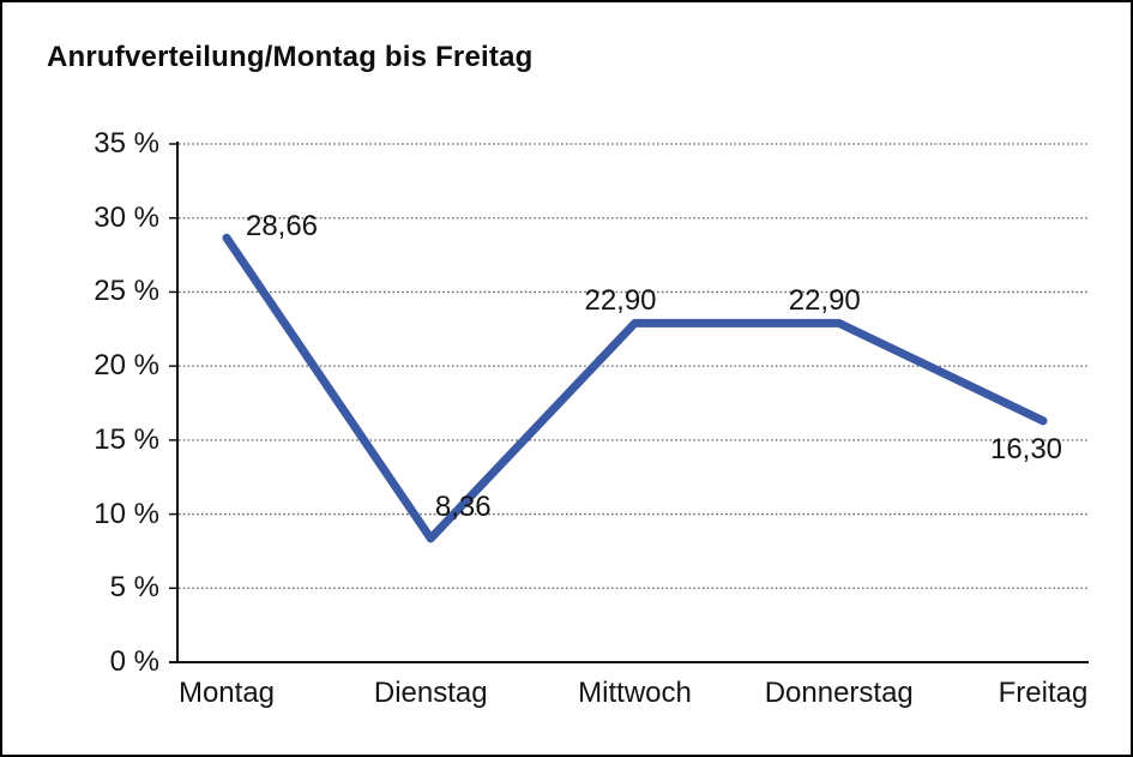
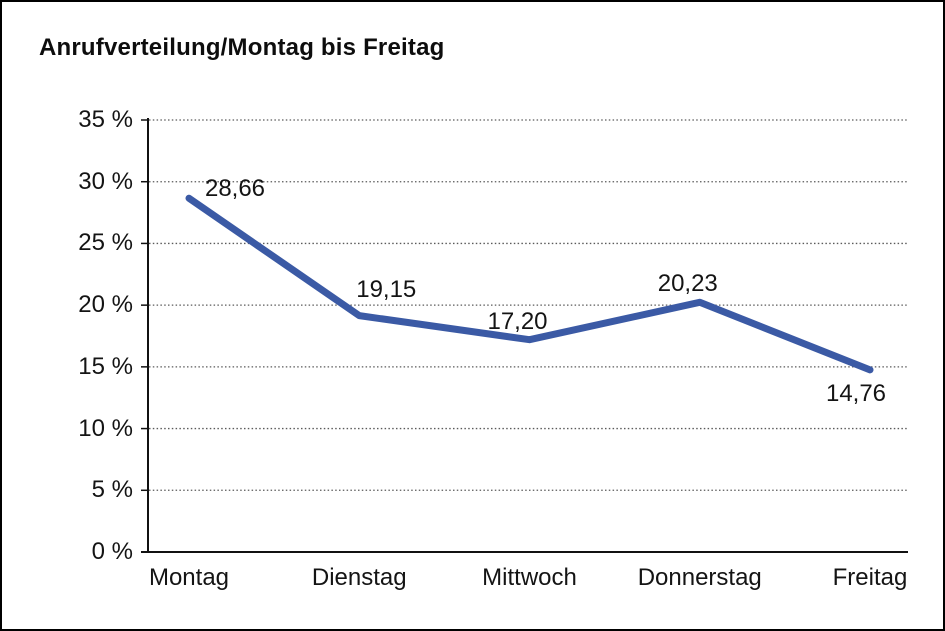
Dienstag: 8,36 -> 19,15
Mittwoch: 22,90 -> 17,20
Donnerstag: 22,90 -> 20,23
Freitag: 16,30 -> 14,76
